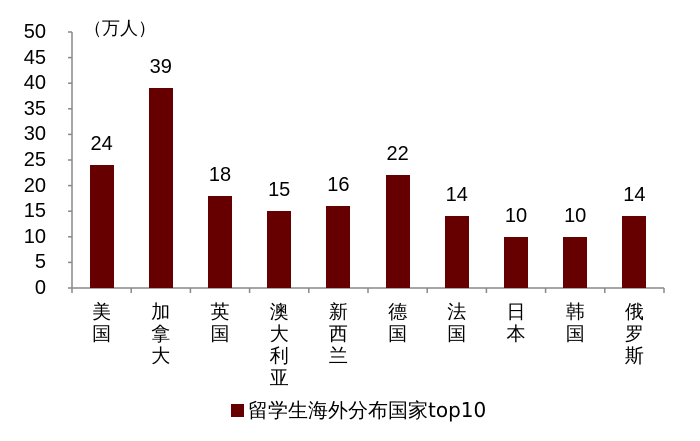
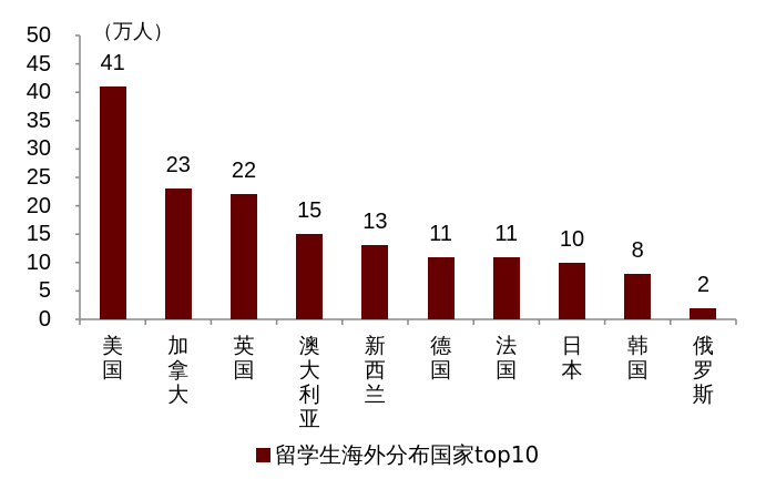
美国: 24 -> 41
加拿大: 39 -> 23
英国: 18 -> 22
新西兰: 16 -> 13
德国: 22 -> 11
法国: 14 -> 11
韩国: 10 -> 8
俄罗斯: 14 -> 2
